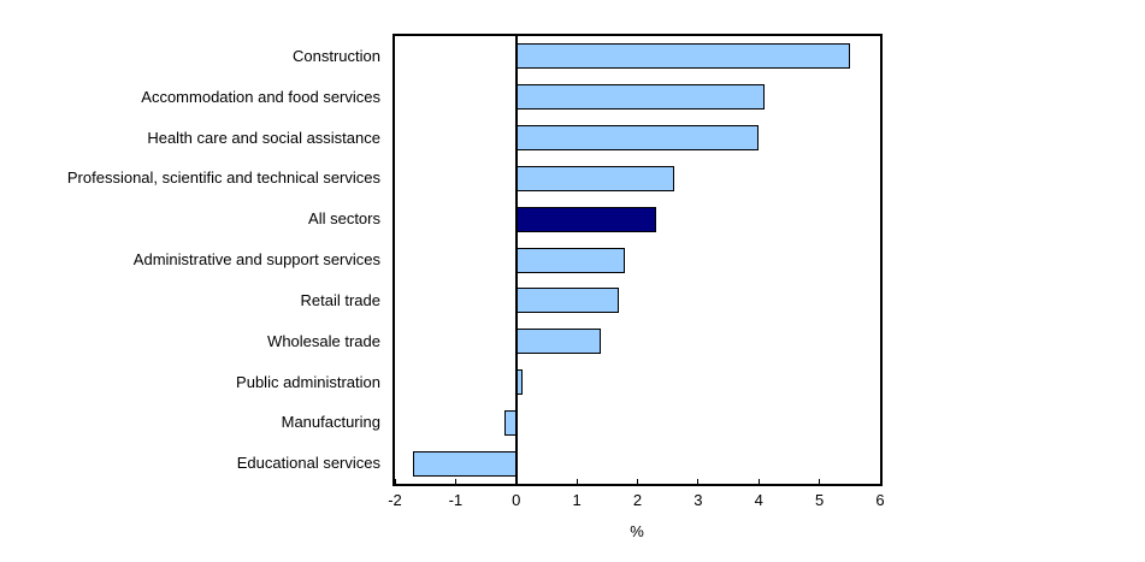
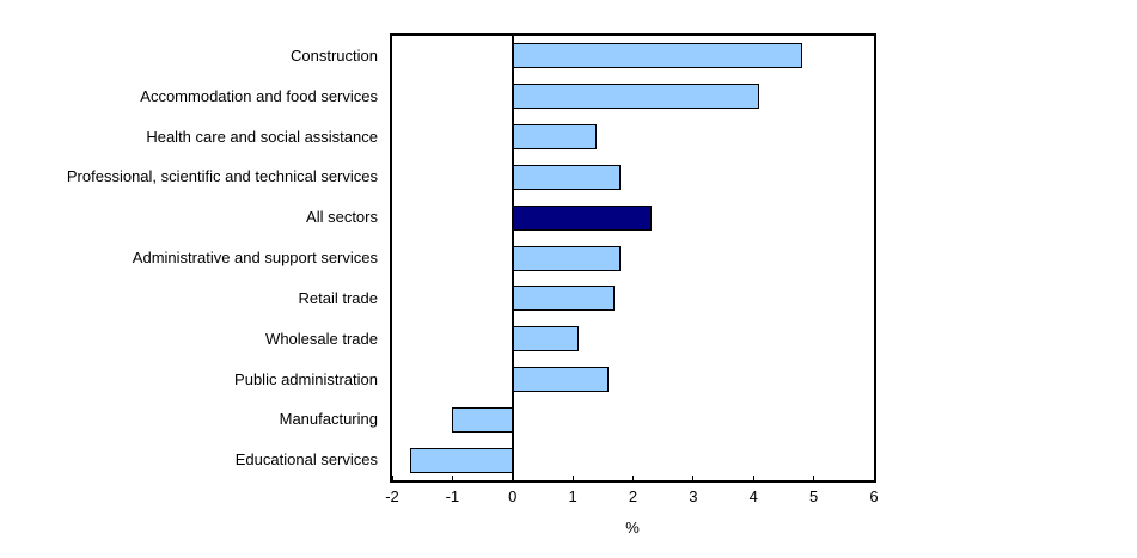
Construction: 5.5 -> 4.8
Health care and social assistance: 4.0 -> 1.4
Professional, scientific and technical services: 2.6 -> 1.8
Wholesale trade: 1.4 -> 1.1
Public administration: 0.1 -> 1.6
Manufacturing: -0.2 -> -1.0
